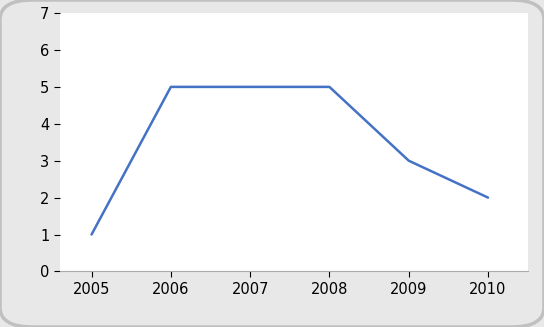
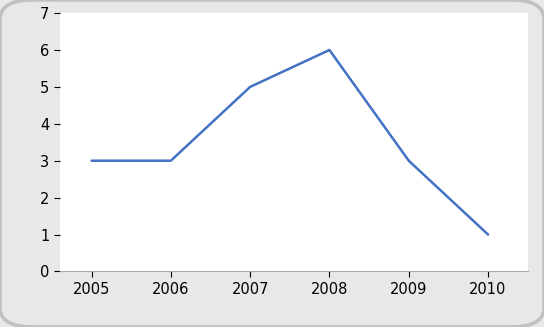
2005: 1 -> 3
2006: 5 -> 3
2008: 5 -> 6
2010: 2 -> 1
